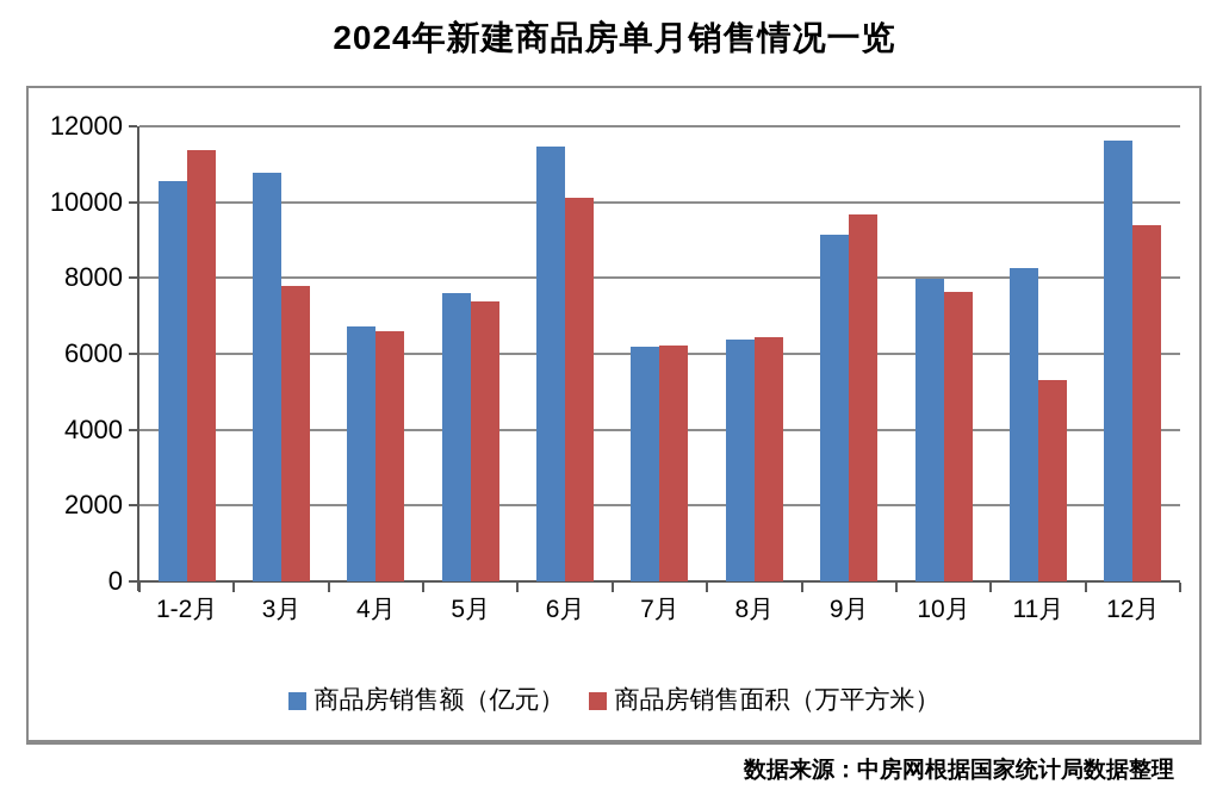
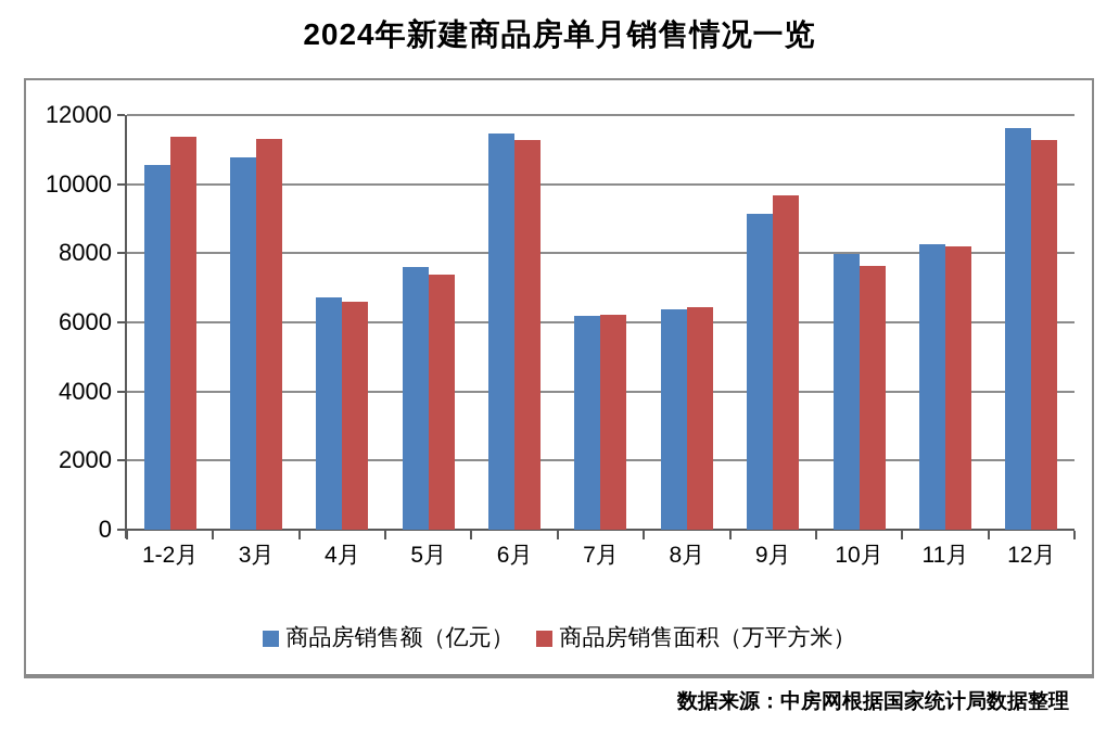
商品房销售面积（万平方米）/3月: 7800 -> 11300
商品房销售面积（万平方米）/6月: 10100 -> 11300
商品房销售面积（万平方米）/11月: 5300 -> 8200
商品房销售面积（万平方米）/12月: 9400 -> 11300
